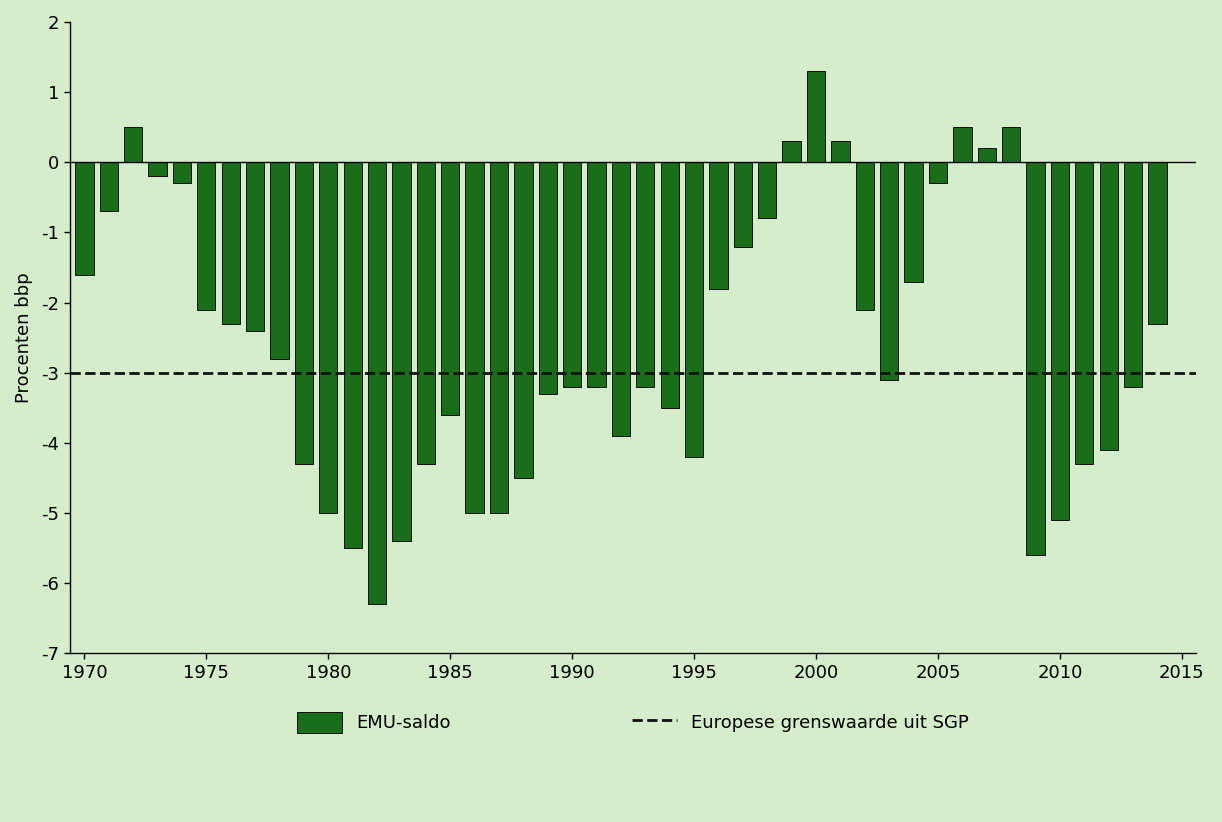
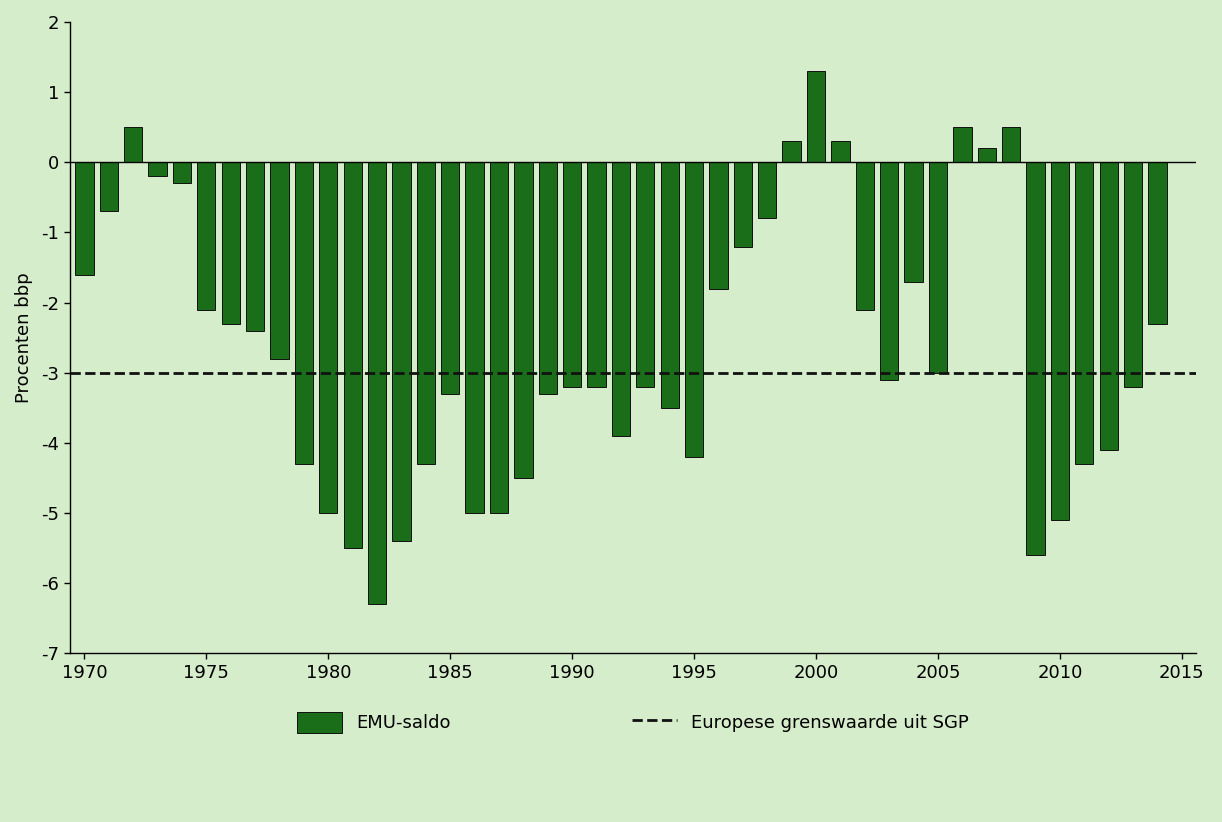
1985: -3.6 -> -3.3
2005: -0.3 -> -3.0
